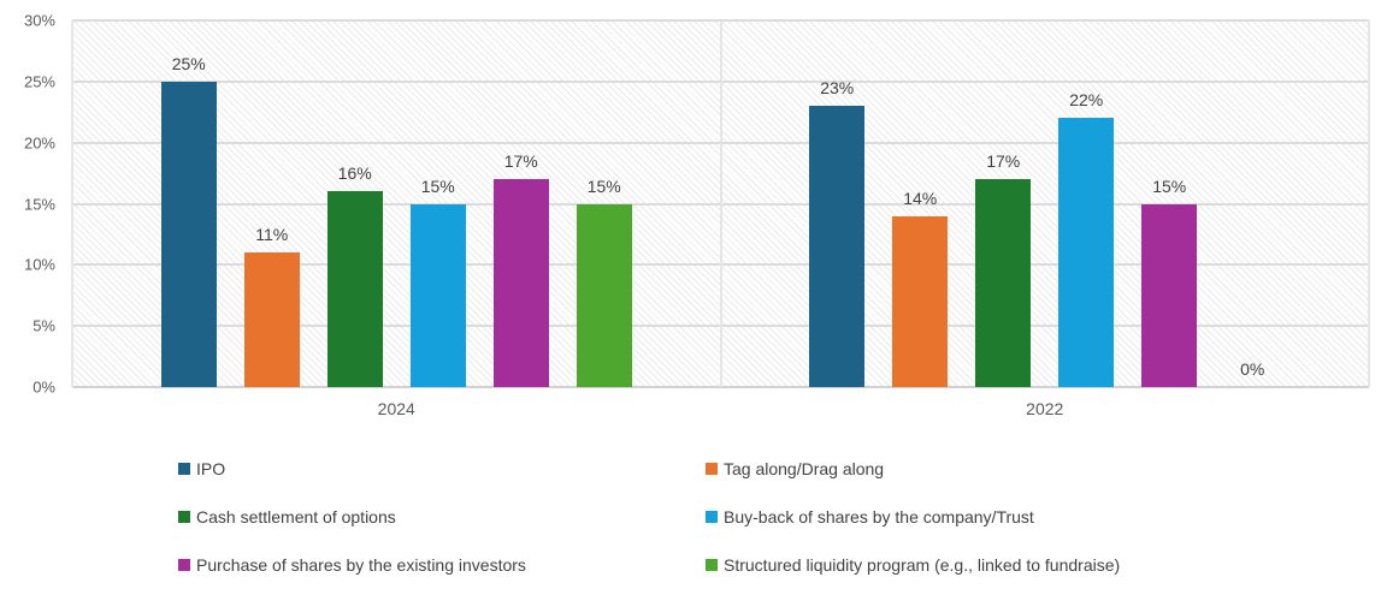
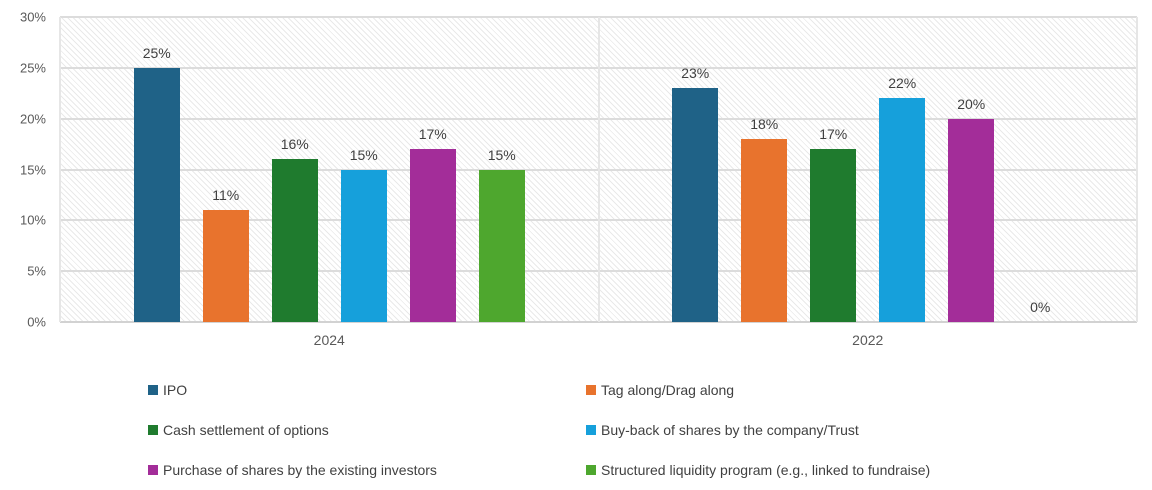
Tag along/Drag along/2022: 14% -> 18%
Purchase of shares by the existing investors/2022: 15% -> 20%
